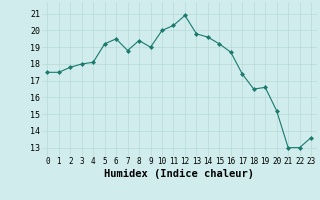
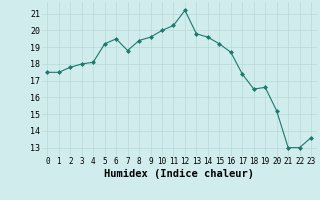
9: 19.0 -> 19.6
12: 20.9 -> 21.2
